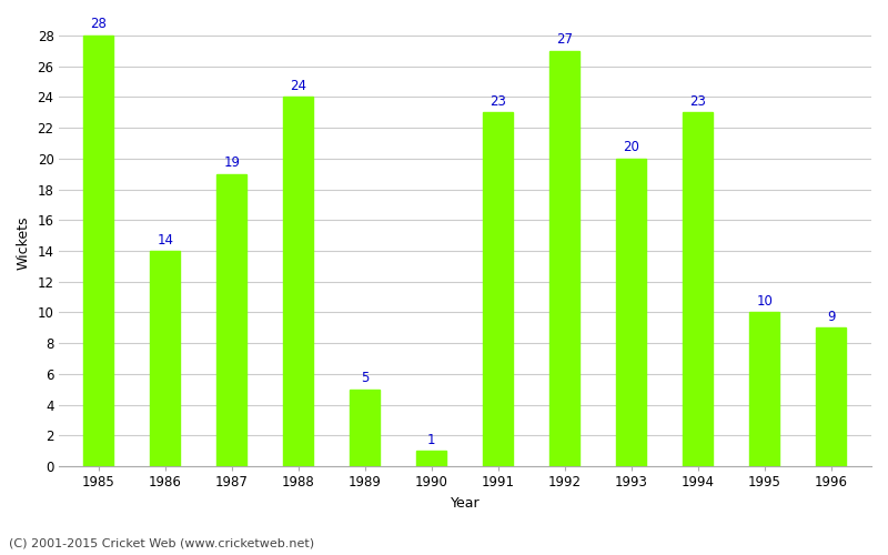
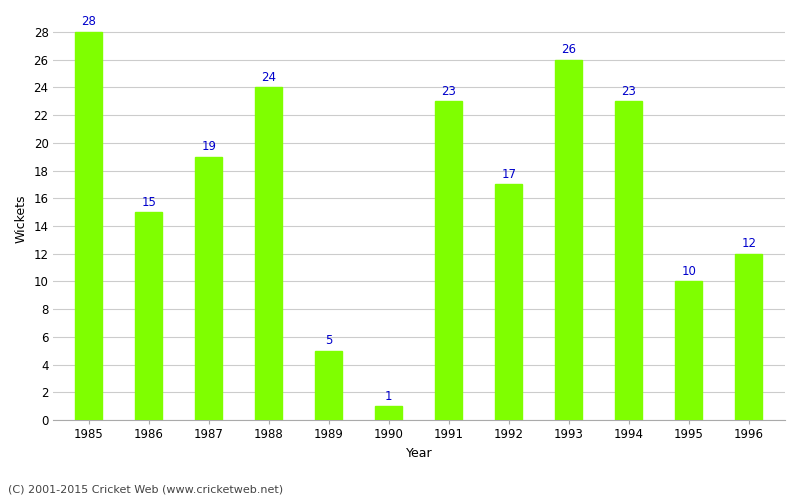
1986: 14 -> 15
1992: 27 -> 17
1993: 20 -> 26
1996: 9 -> 12
